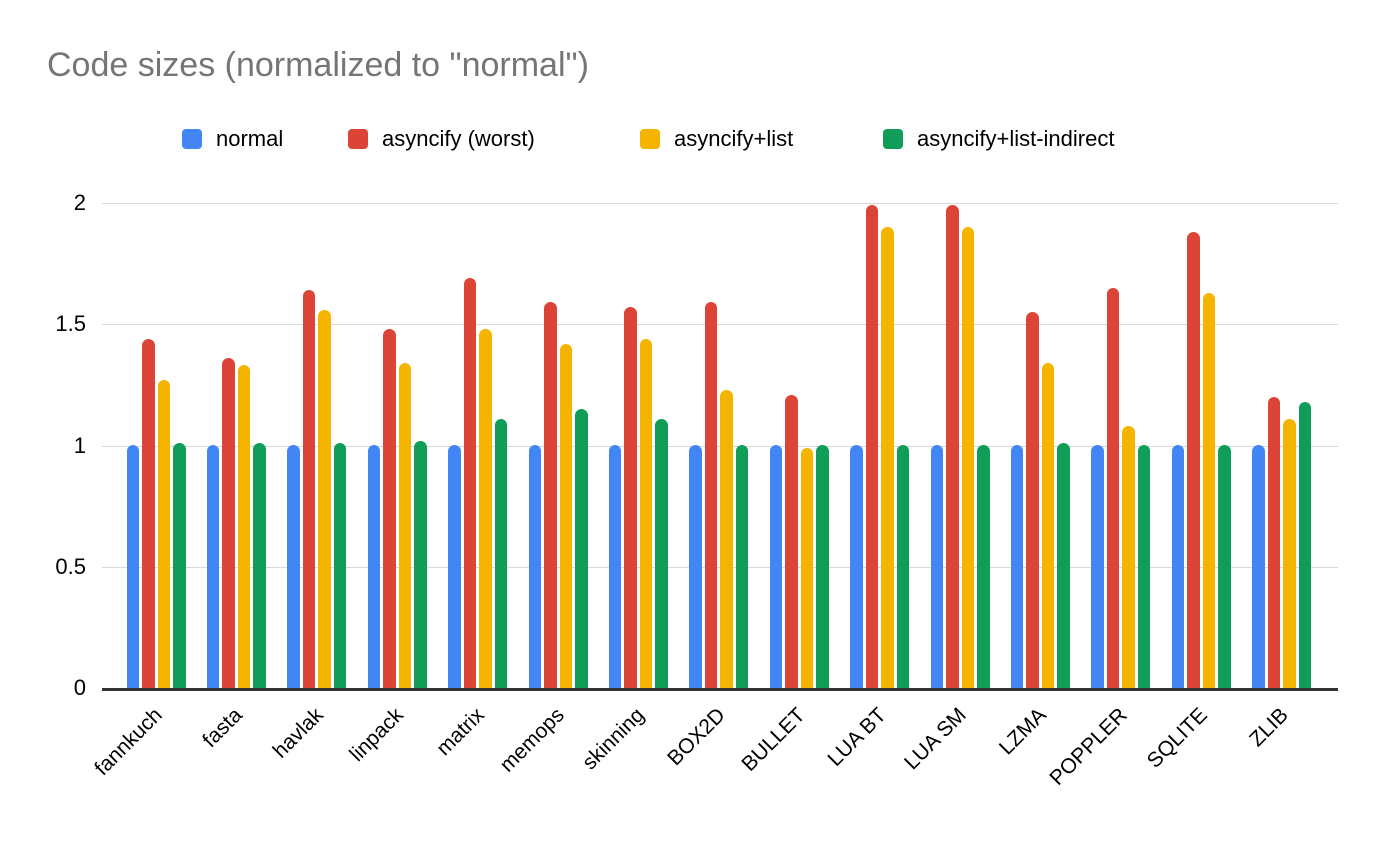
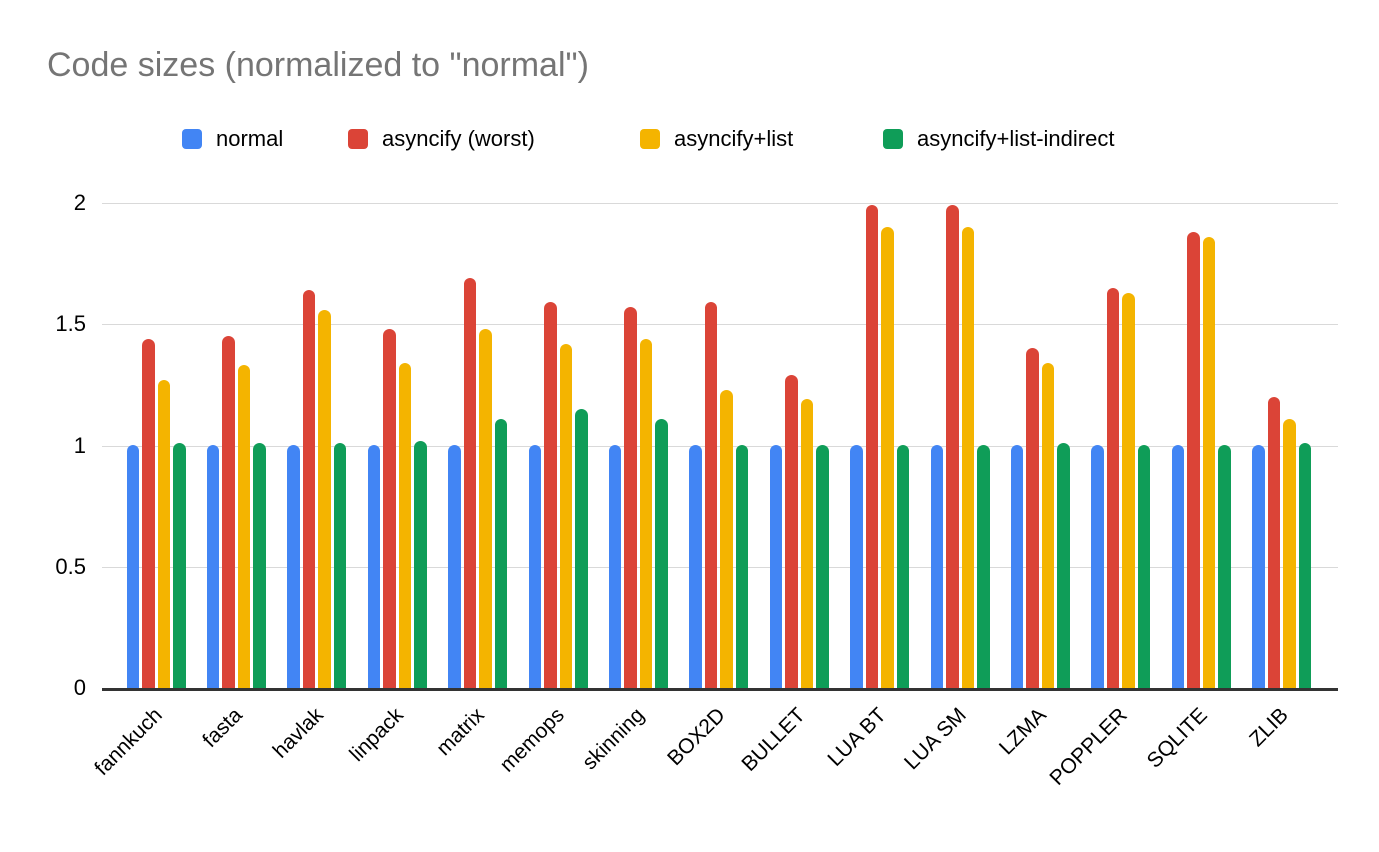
asyncify (worst)/fasta: 1.36 -> 1.45
asyncify (worst)/BULLET: 1.21 -> 1.29
asyncify+list/BULLET: 0.99 -> 1.19
asyncify (worst)/LZMA: 1.55 -> 1.40
asyncify+list/POPPLER: 1.08 -> 1.63
asyncify+list/SQLITE: 1.63 -> 1.86
asyncify+list-indirect/ZLIB: 1.18 -> 1.01
